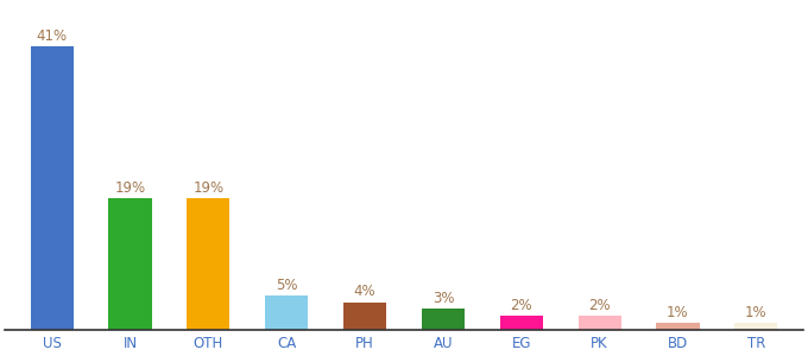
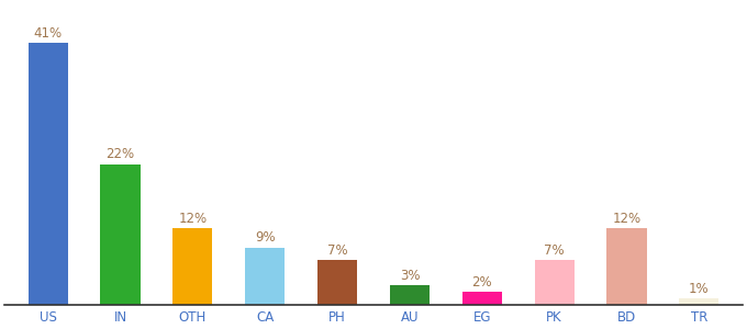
IN: 19% -> 22%
OTH: 19% -> 12%
CA: 5% -> 9%
PH: 4% -> 7%
PK: 2% -> 7%
BD: 1% -> 12%
